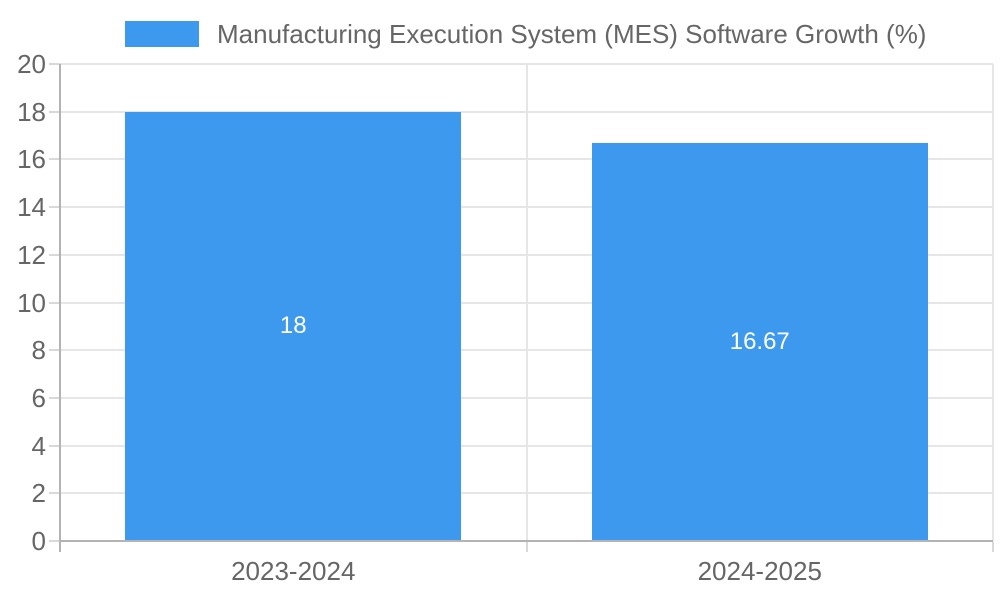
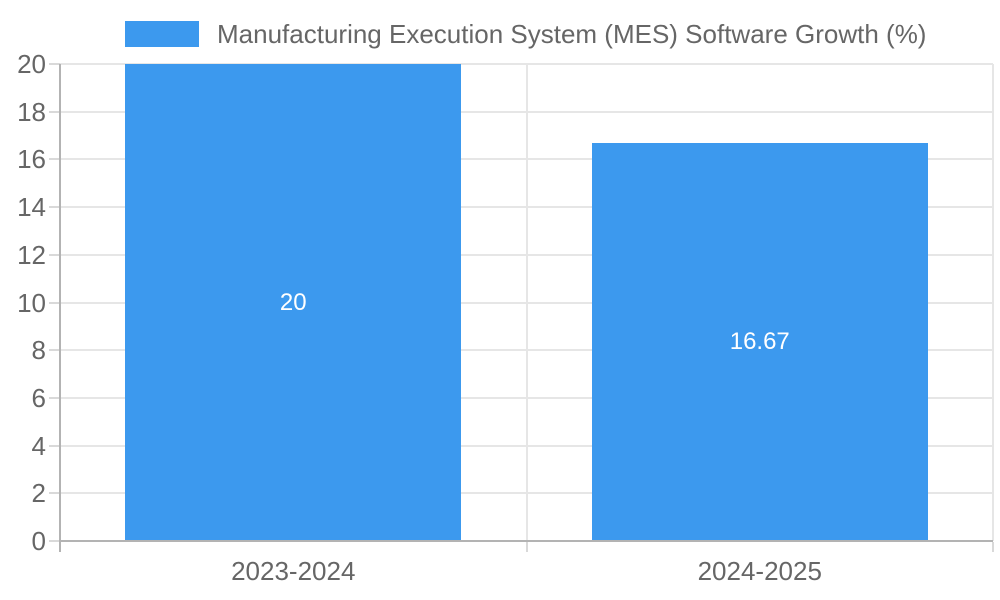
2023-2024: 18 -> 20
